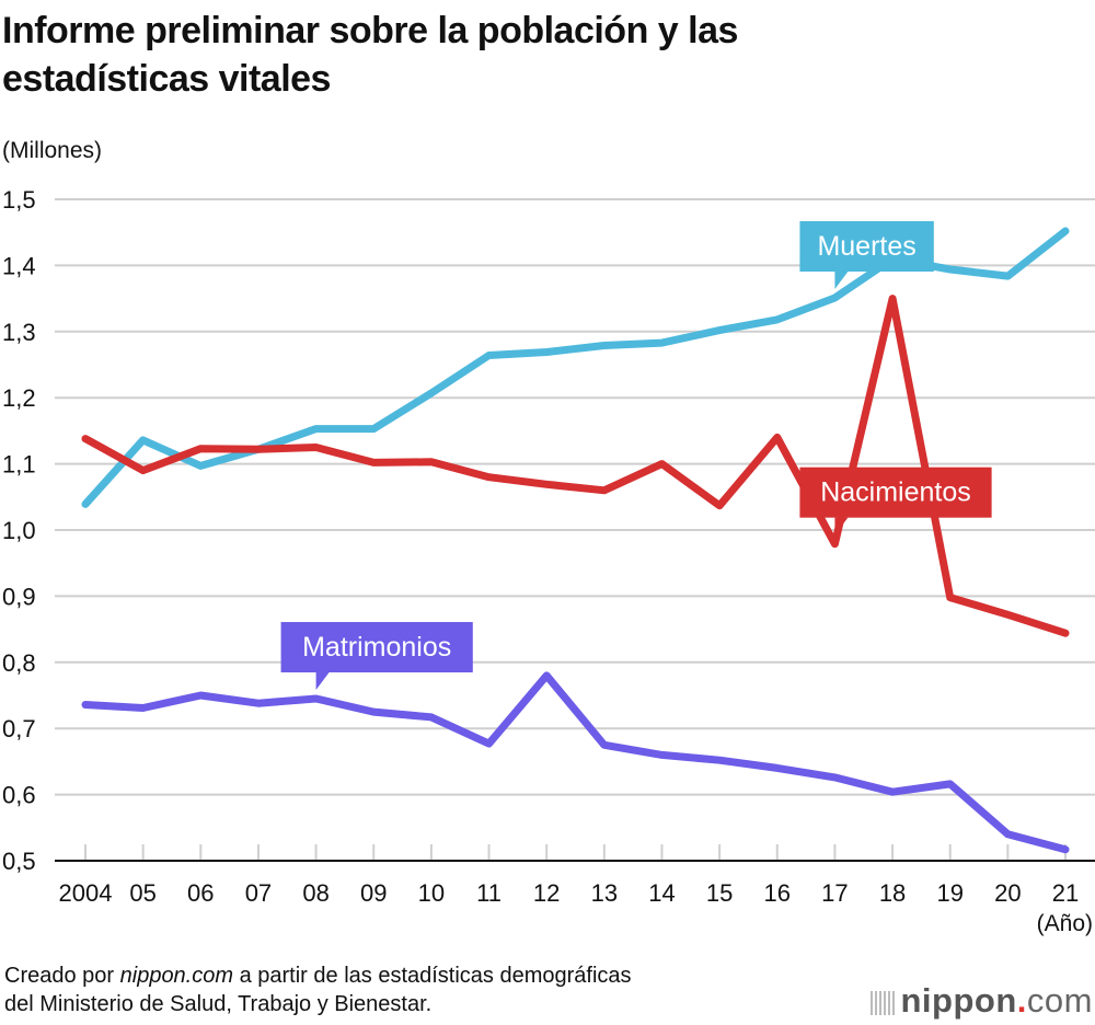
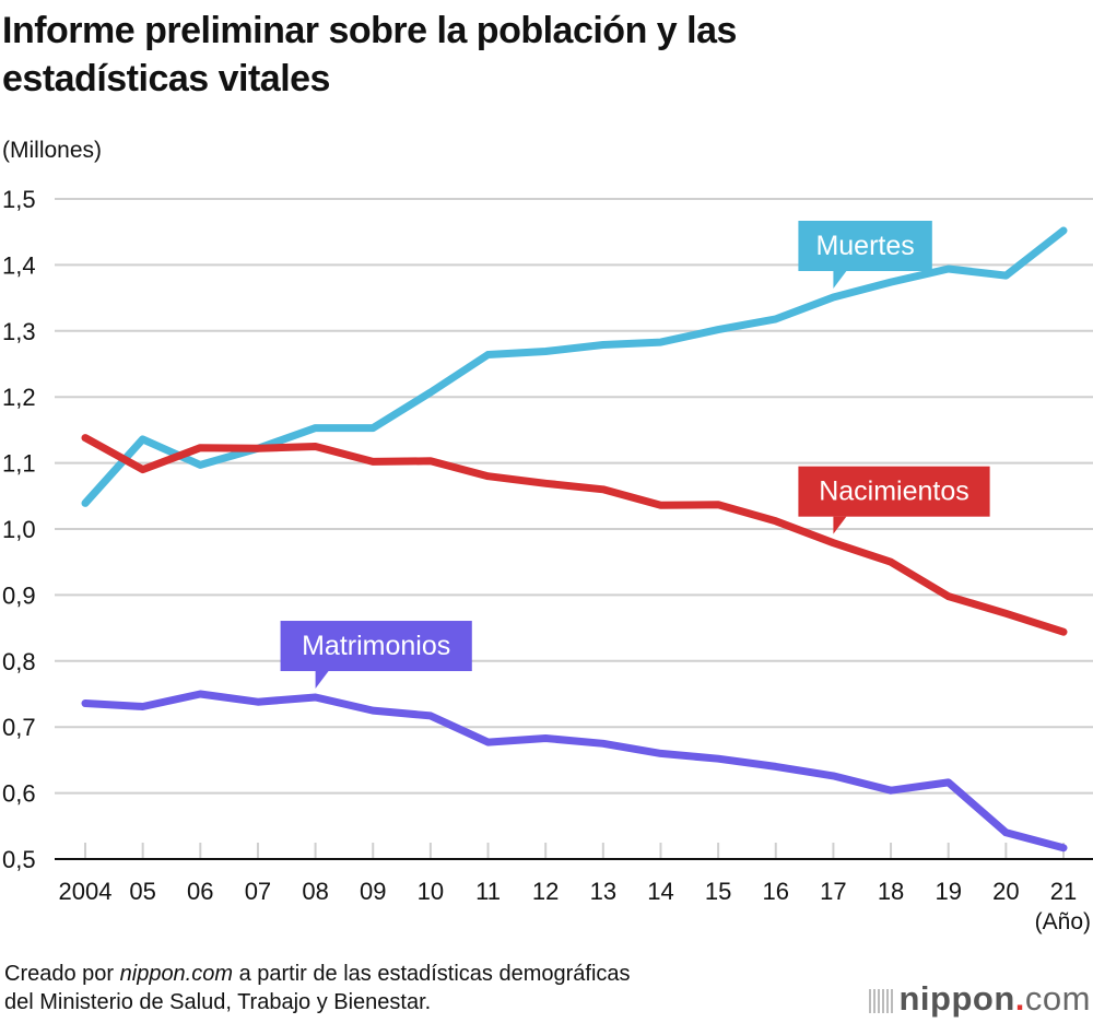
Matrimonios/12: 0,78 -> 0,68
Nacimientos/14: 1,10 -> 1,04
Nacimientos/16: 1,14 -> 1,01
Muertes/18: 1,41 -> 1,37
Nacimientos/18: 1,35 -> 0,95
